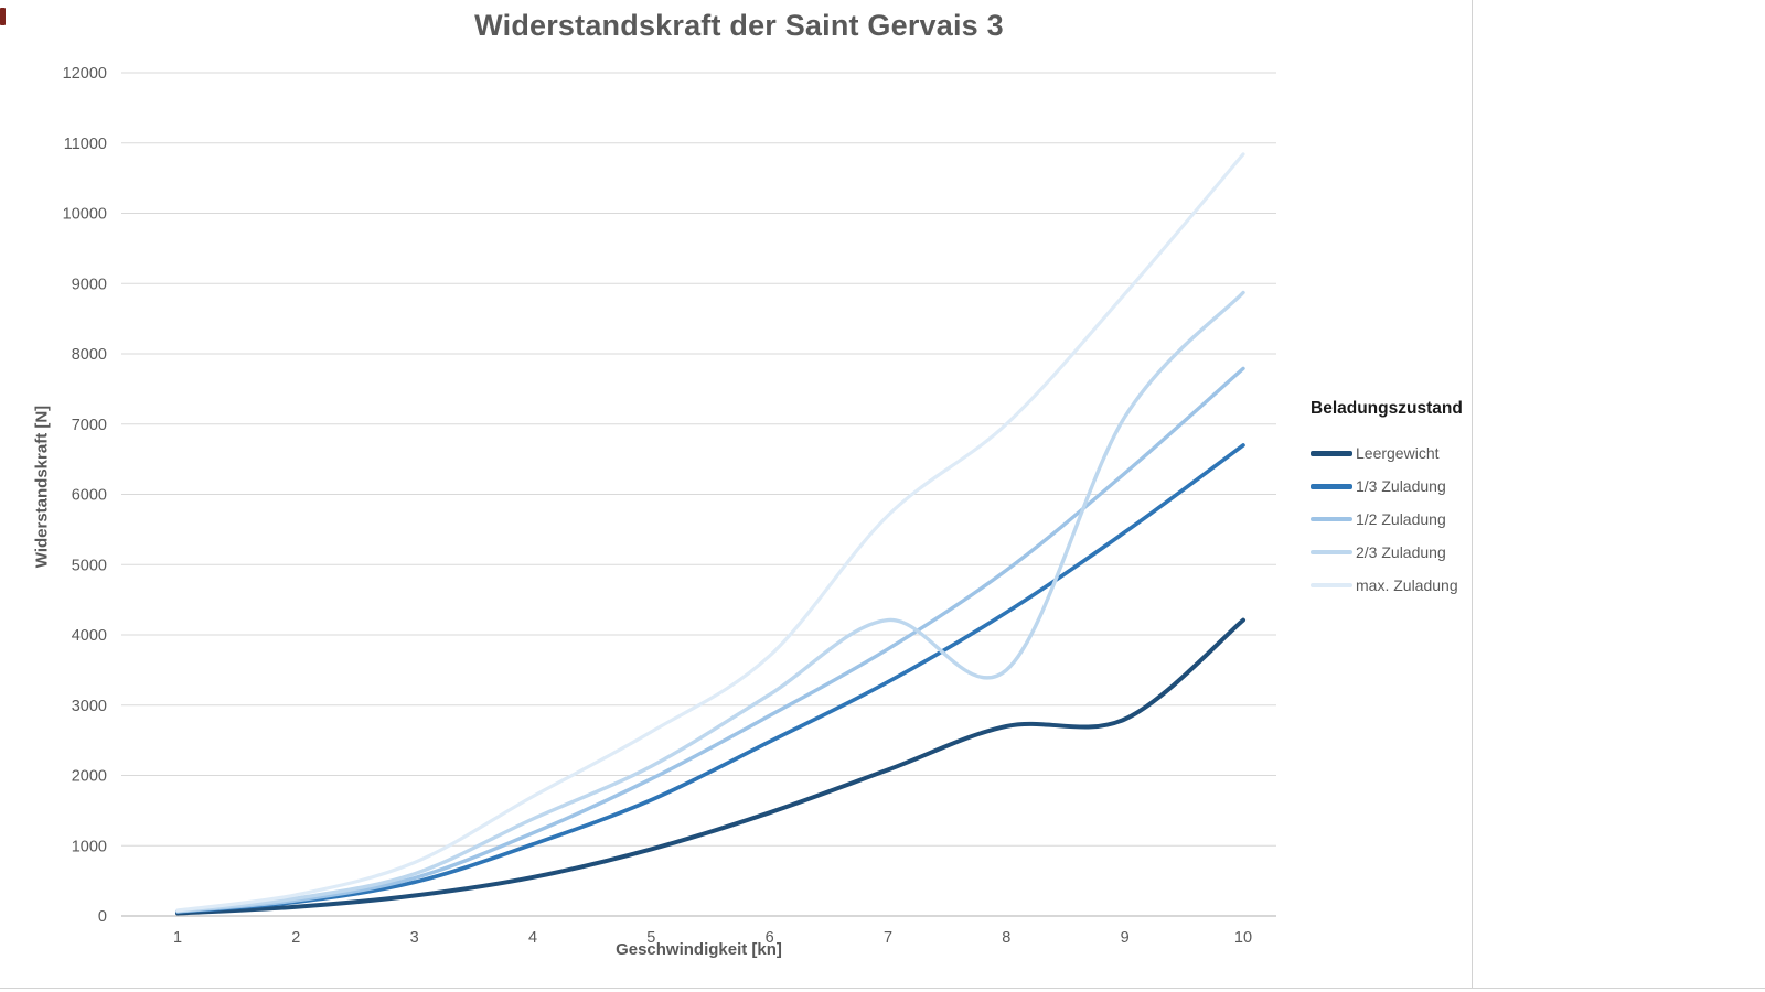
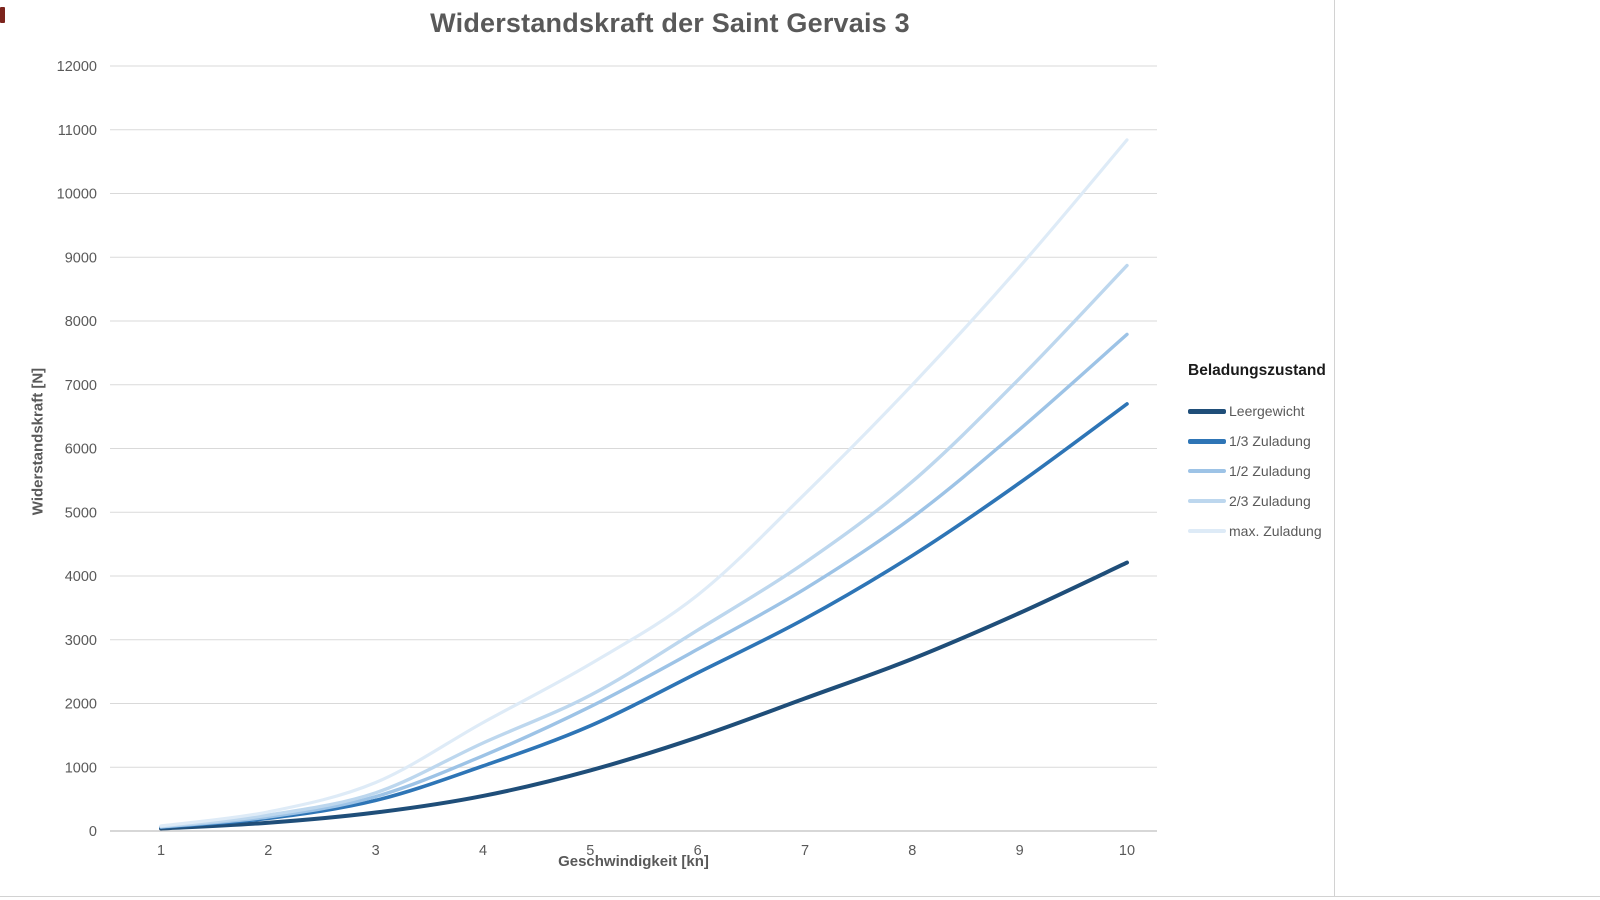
max. Zuladung/7: 5700 -> 5300
2/3 Zuladung/8: 3500 -> 5500
Leergewicht/9: 2800 -> 3400
